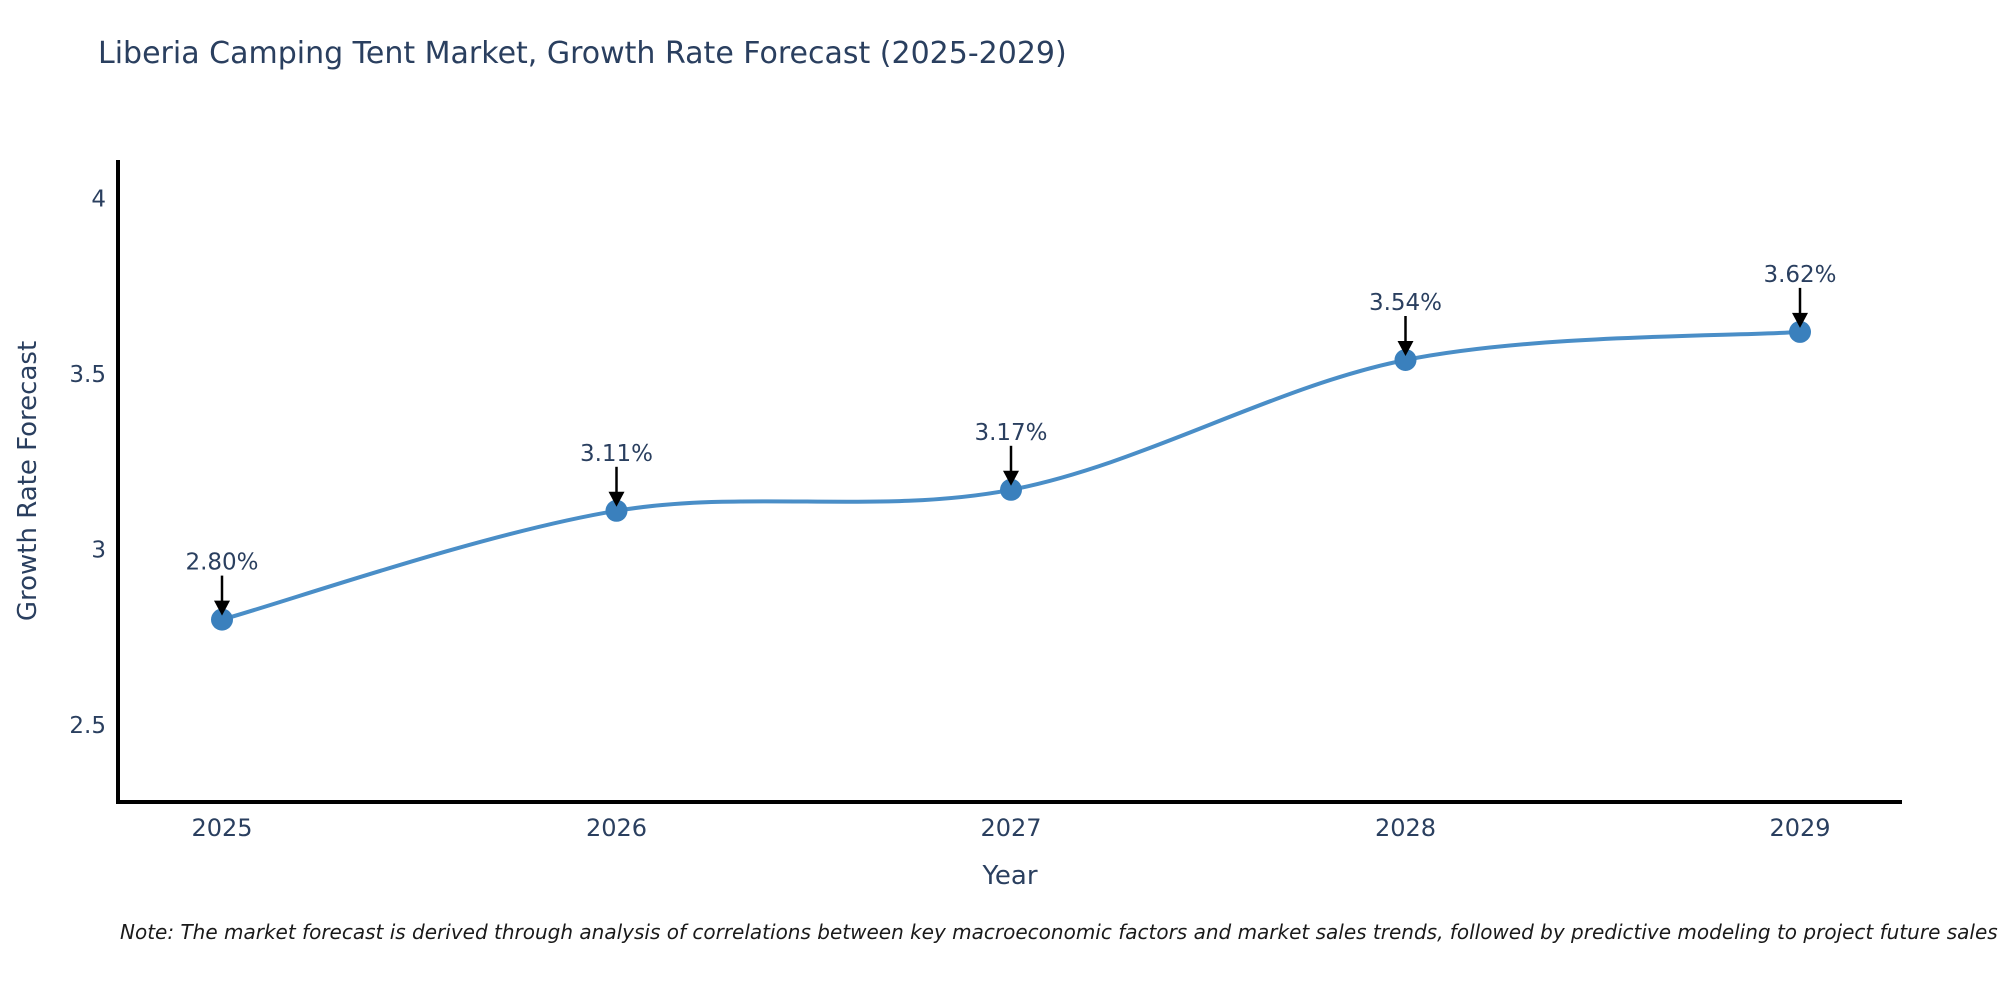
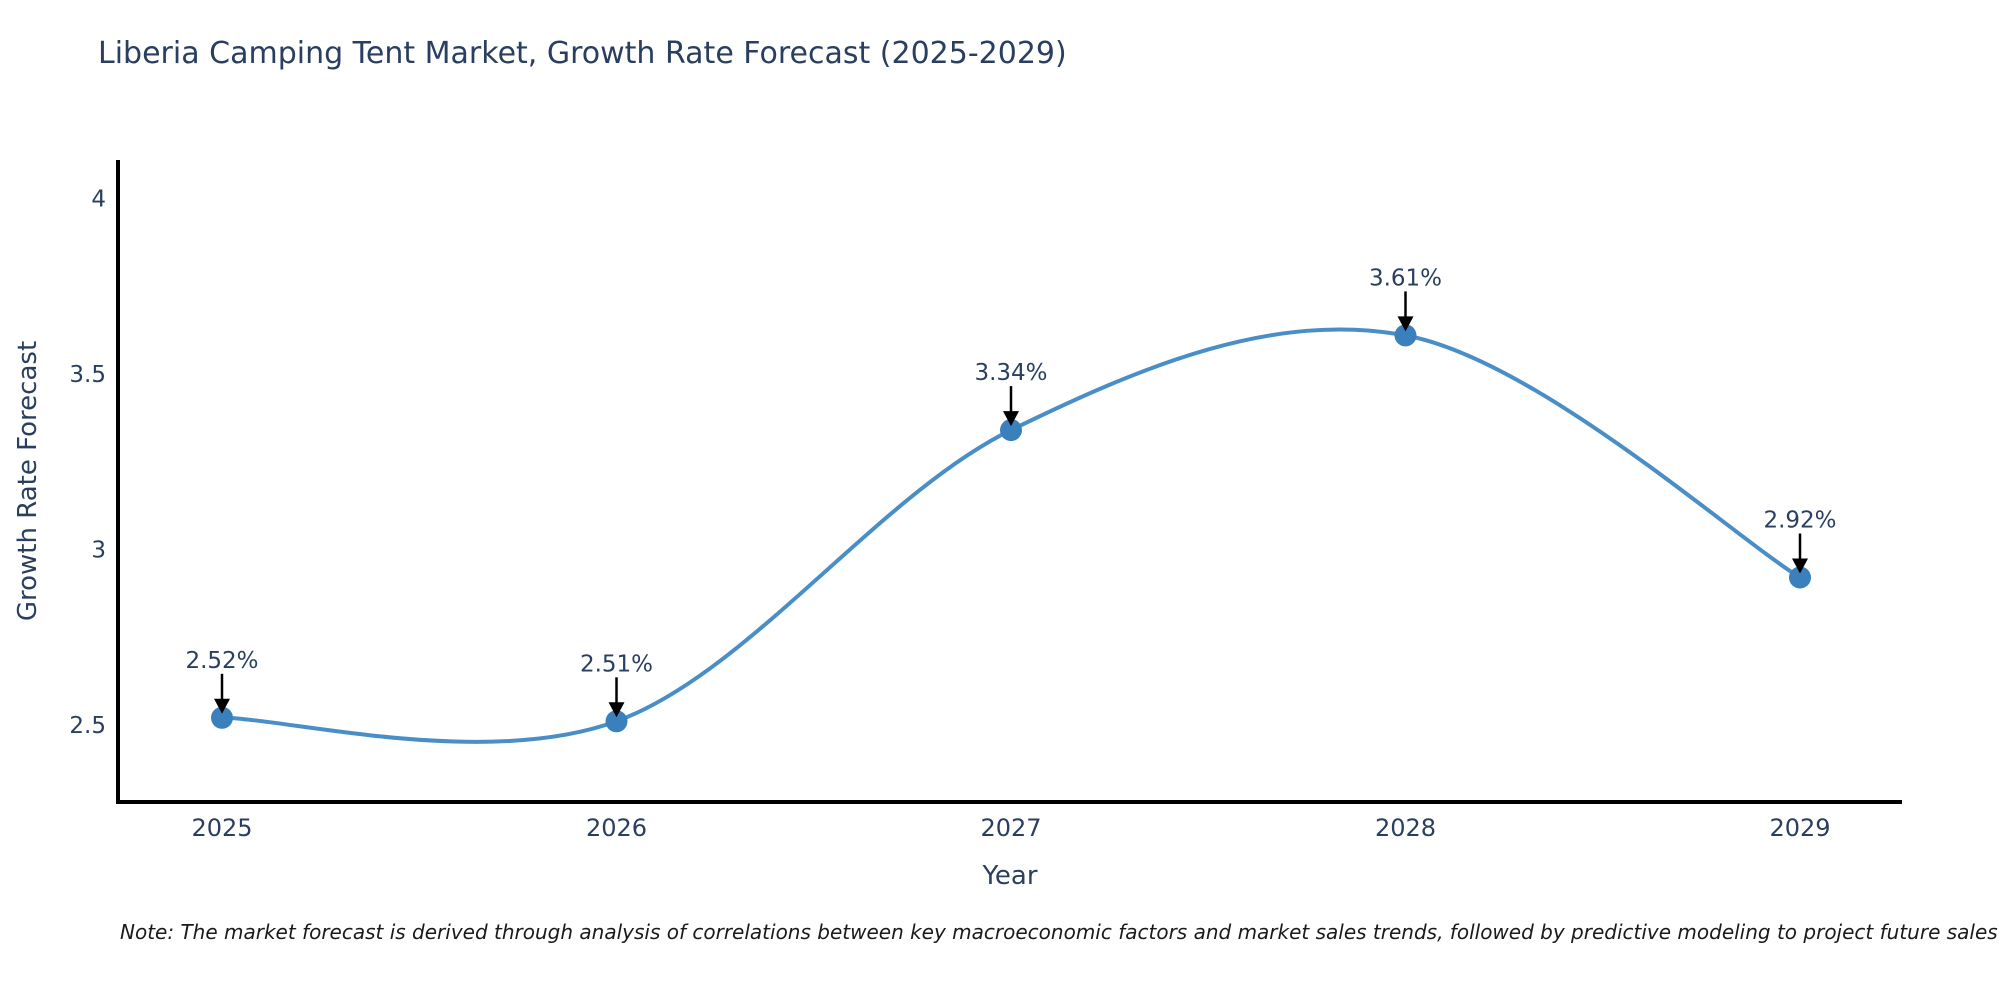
2025: 2.80% -> 2.52%
2026: 3.11% -> 2.51%
2027: 3.17% -> 3.34%
2028: 3.54% -> 3.61%
2029: 3.62% -> 2.92%
